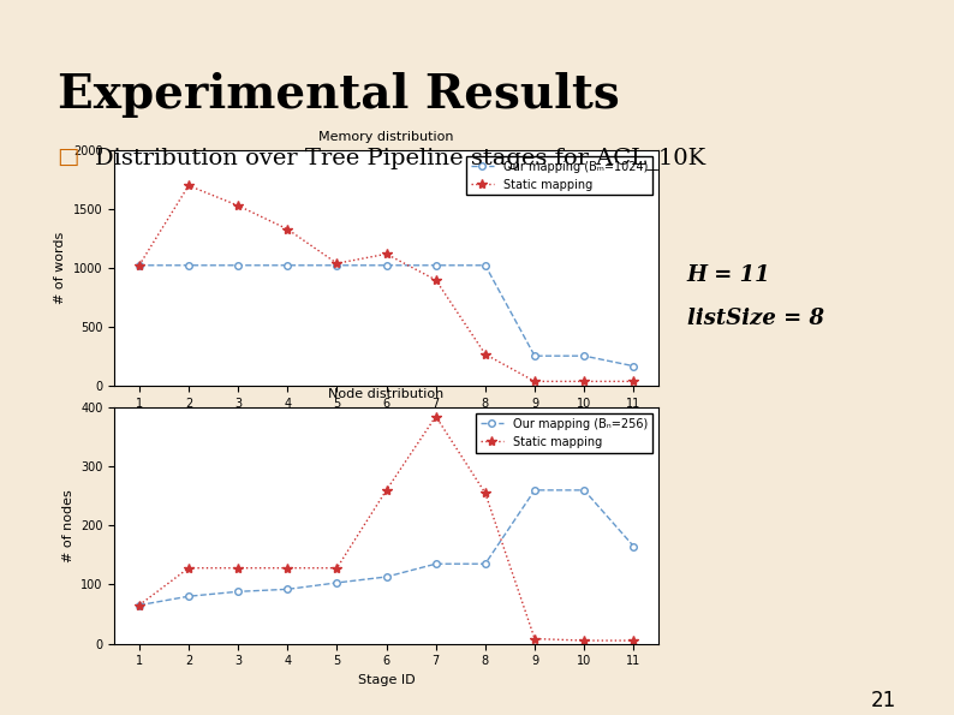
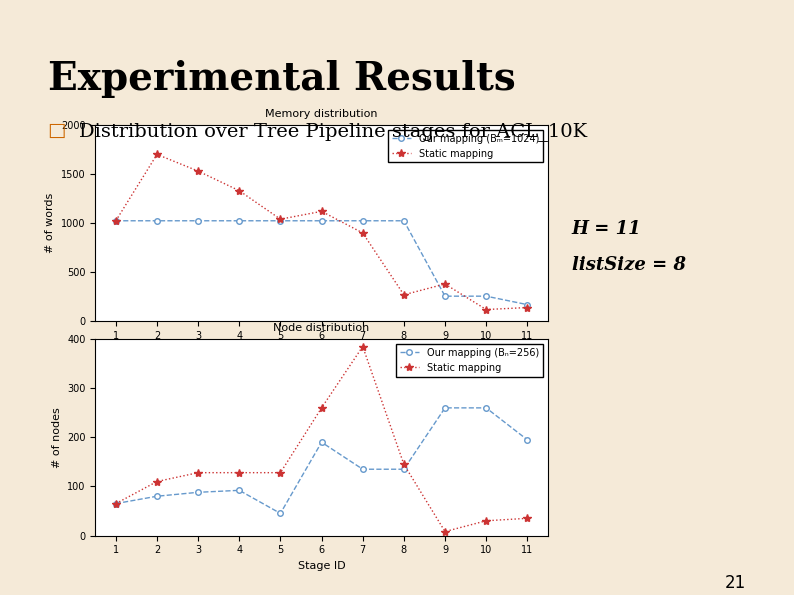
Memory distribution/Static mapping/9: 40 -> 380
Memory distribution/Static mapping/10: 40 -> 120
Memory distribution/Static mapping/11: 40 -> 140
Node distribution/Static mapping/2: 128 -> 110
Node distribution/Our mapping (Bₙ=256)/5: 103 -> 45
Node distribution/Our mapping (Bₙ=256)/6: 113 -> 190
Node distribution/Static mapping/8: 255 -> 145
Node distribution/Static mapping/10: 5 -> 30
Node distribution/Our mapping (Bₙ=256)/11: 165 -> 195
Node distribution/Static mapping/11: 5 -> 35
